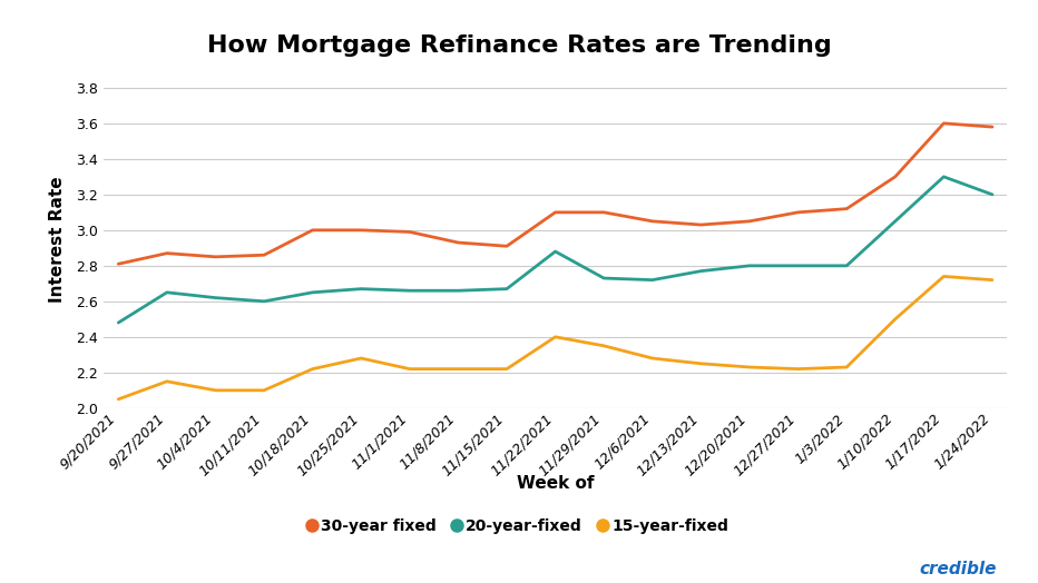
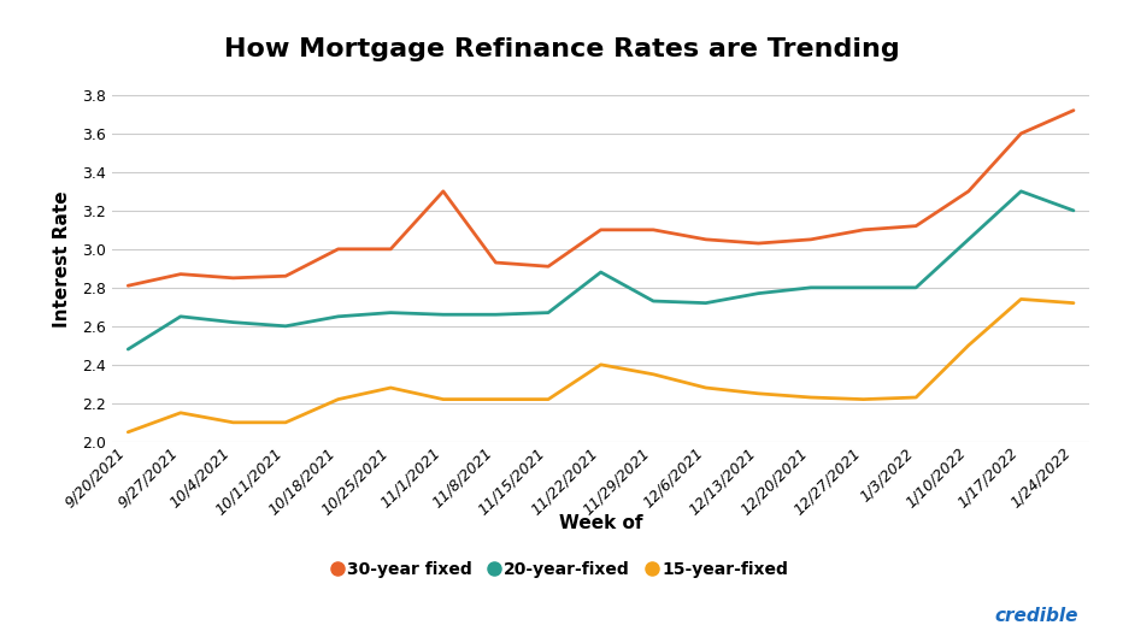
30-year fixed/11/1/2021: 2.99 -> 3.30
30-year fixed/1/24/2022: 3.58 -> 3.72
